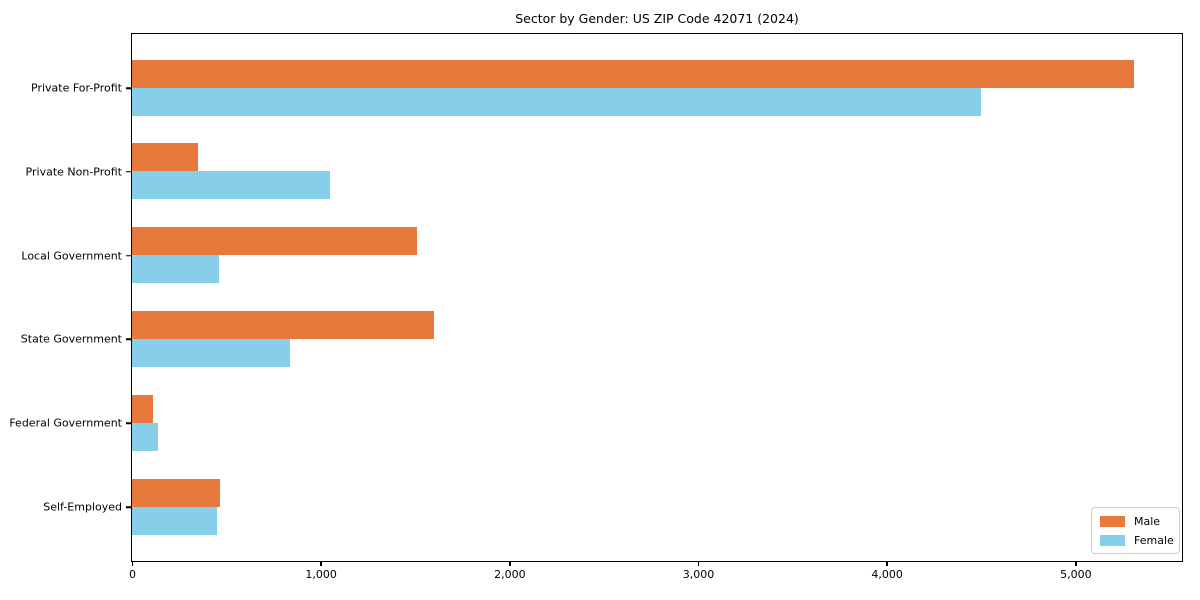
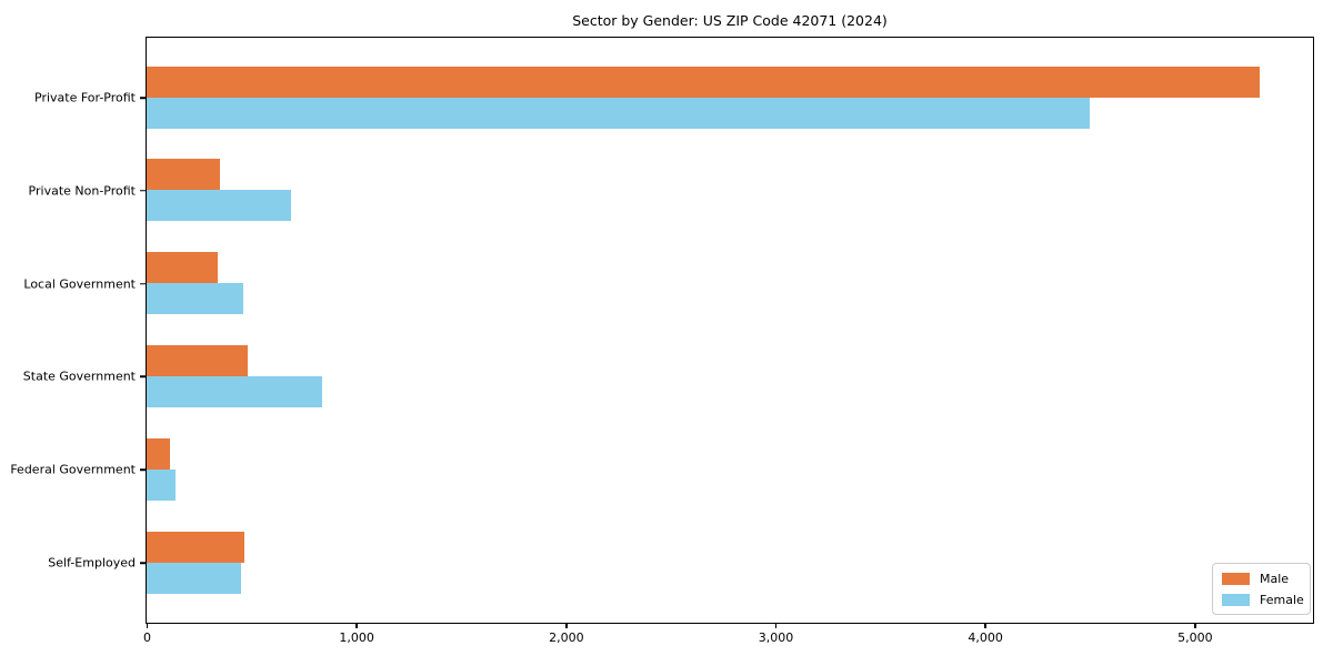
Female/Private Non-Profit: 1050 -> 690
Male/Local Government: 1510 -> 340
Male/State Government: 1600 -> 480
